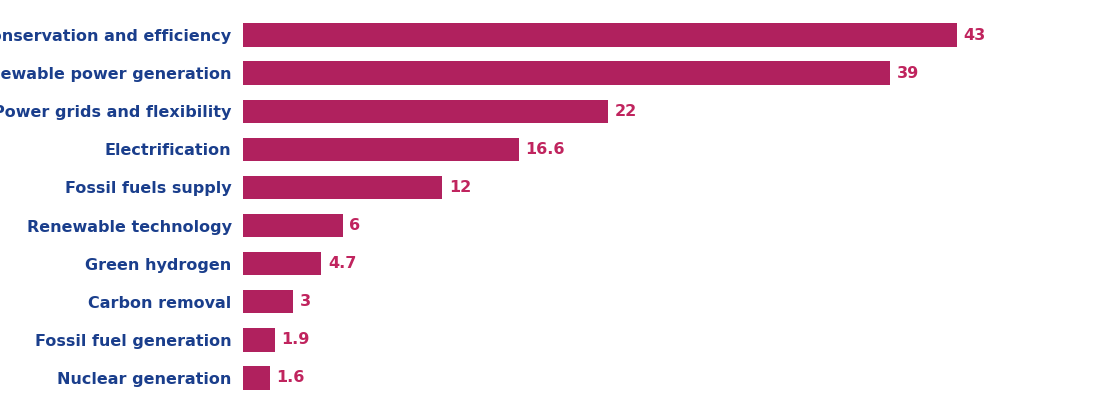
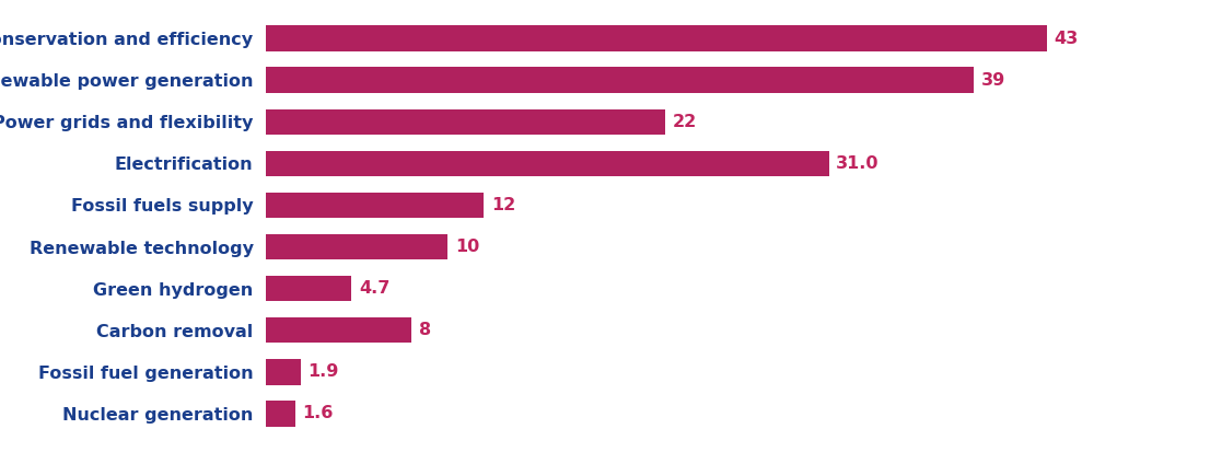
Electrification: 16.6 -> 31.0
Renewable technology: 6 -> 10
Carbon removal: 3 -> 8
